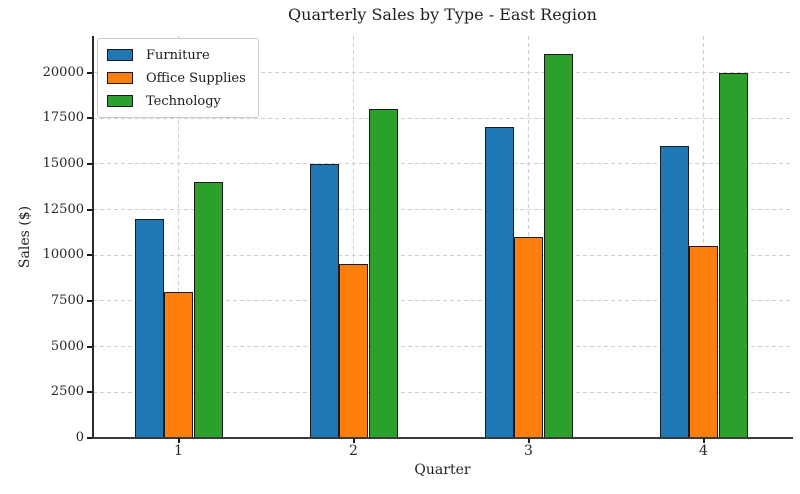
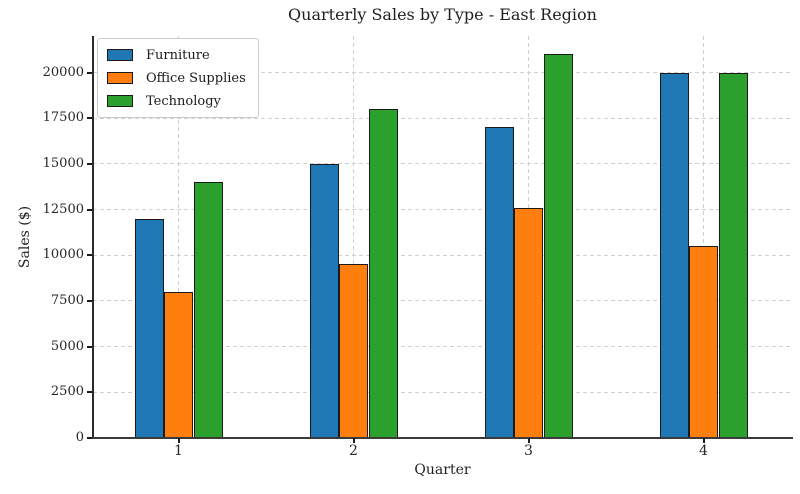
Office Supplies/3: 11000 -> 12600
Furniture/4: 16000 -> 20000
